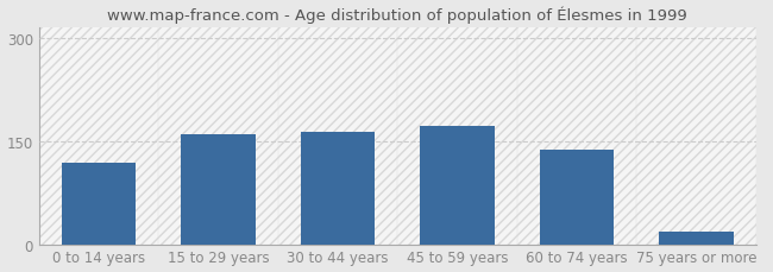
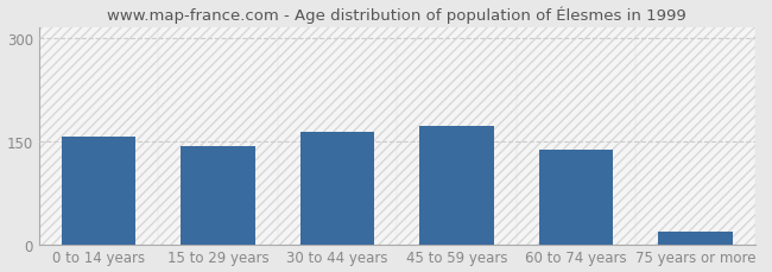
0 to 14 years: 118 -> 156
15 to 29 years: 160 -> 143
